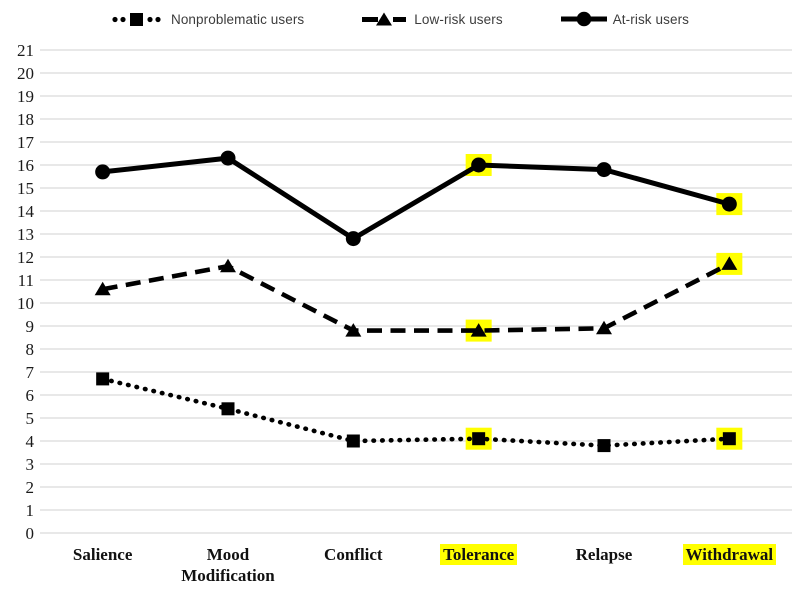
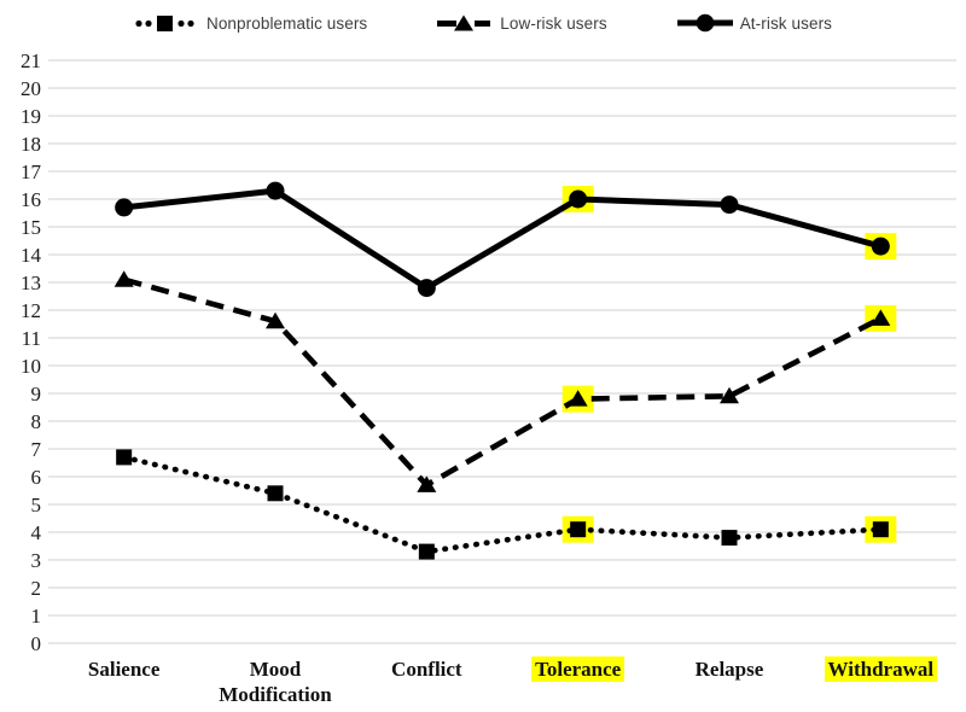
Low-risk users/Salience: 10.6 -> 13.1
Nonproblematic users/Conflict: 4.0 -> 3.3
Low-risk users/Conflict: 8.8 -> 5.7
